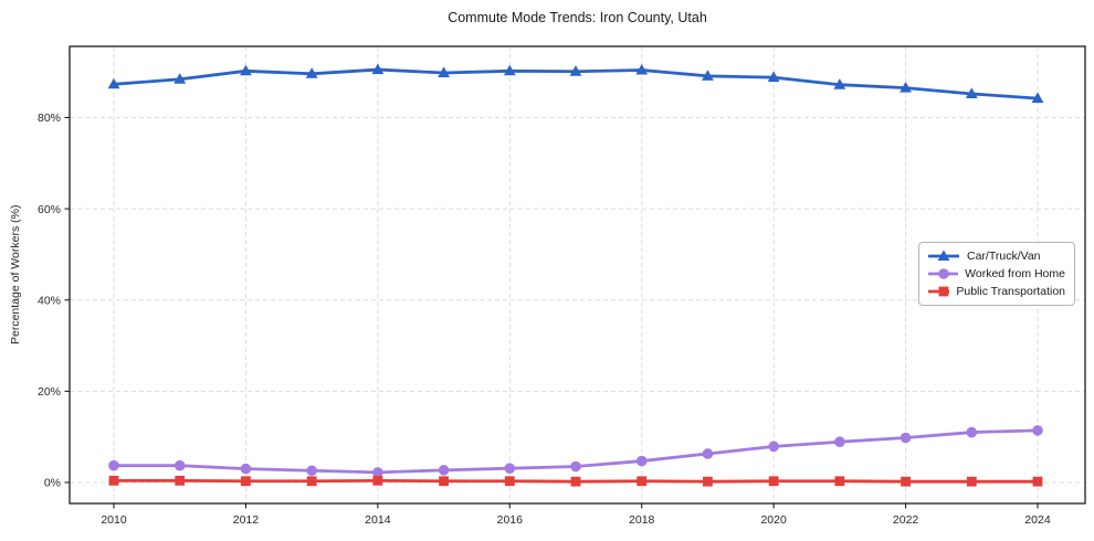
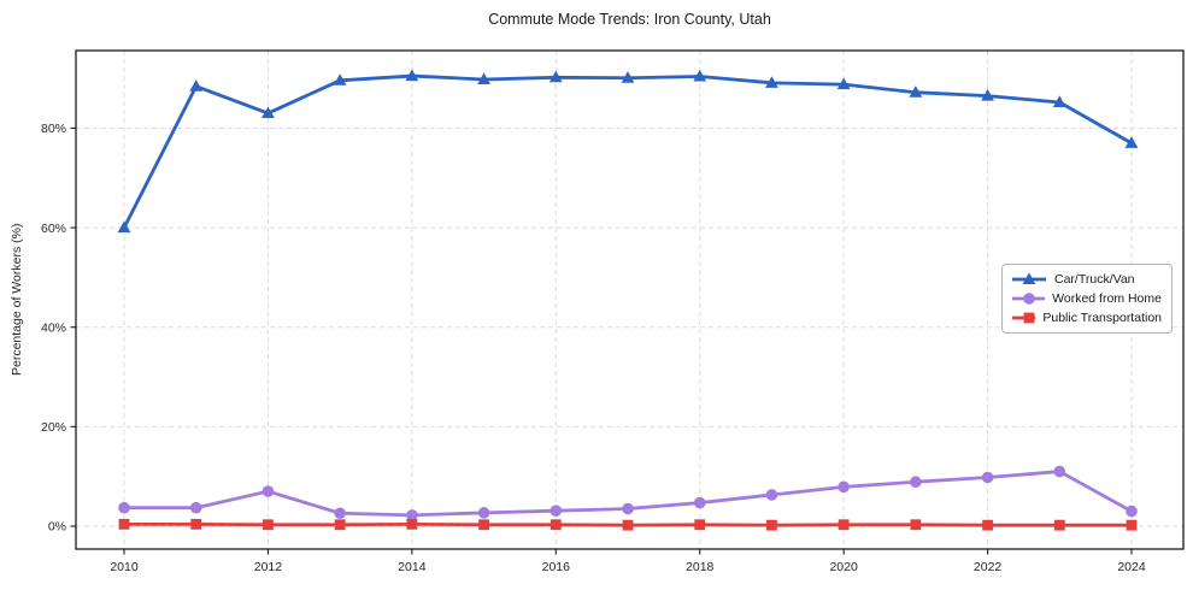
Car/Truck/Van/2010: 87% -> 60%
Car/Truck/Van/2012: 90% -> 83%
Worked from Home/2012: 3% -> 7%
Car/Truck/Van/2024: 84% -> 77%
Worked from Home/2024: 11% -> 3%
